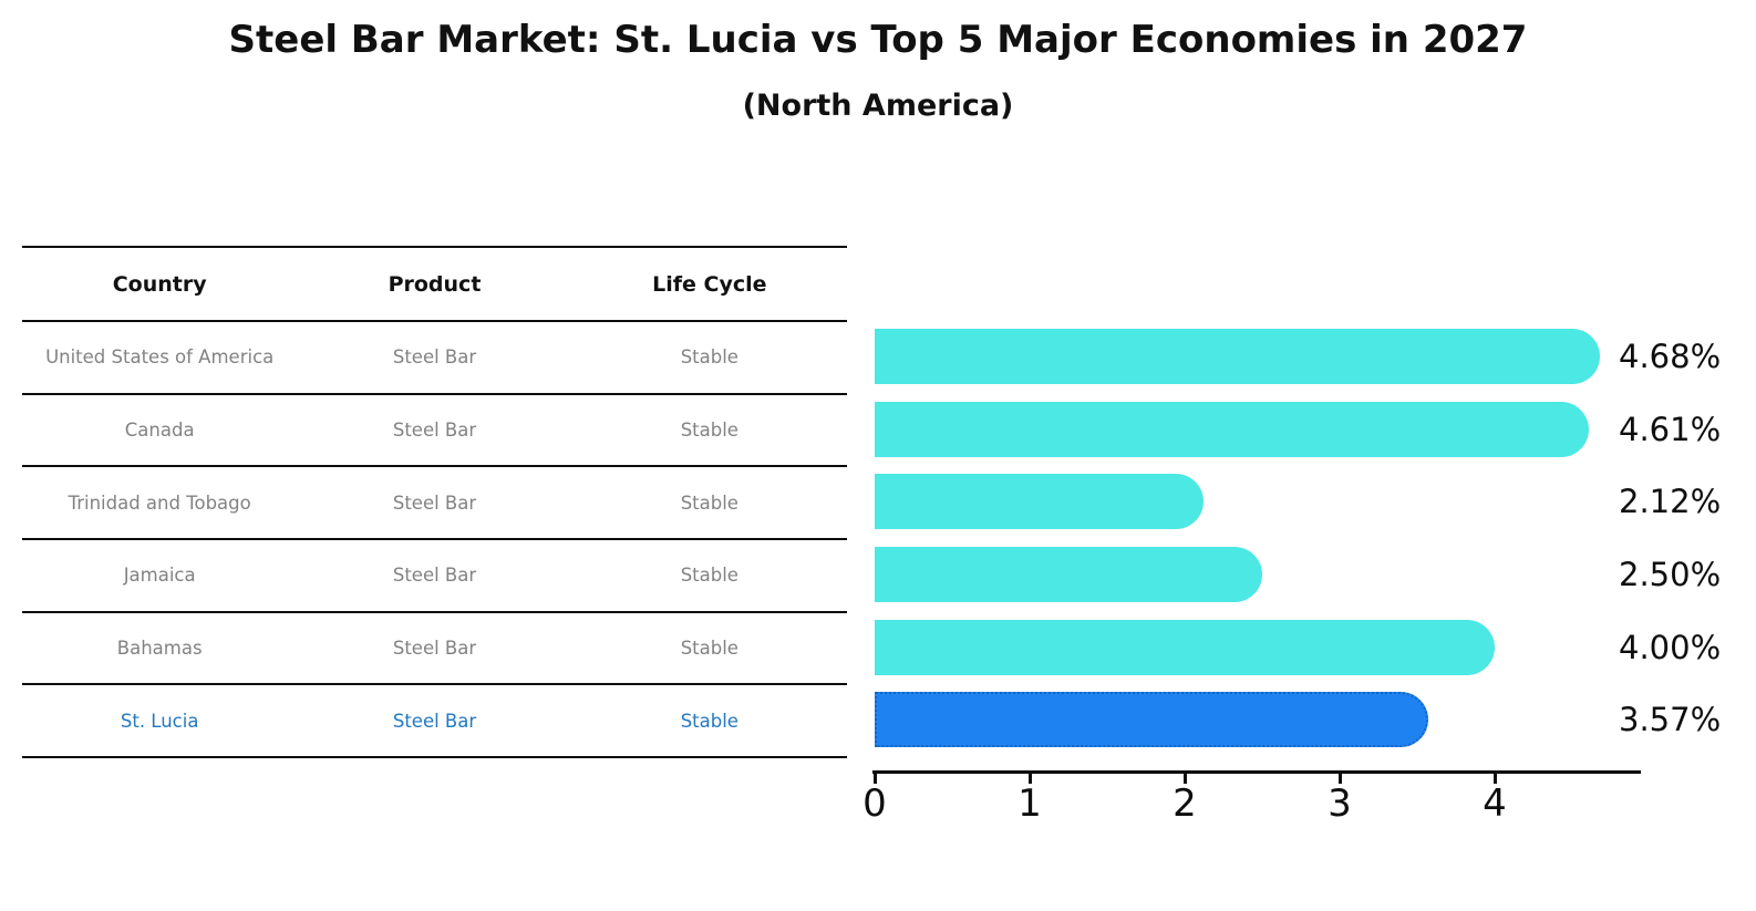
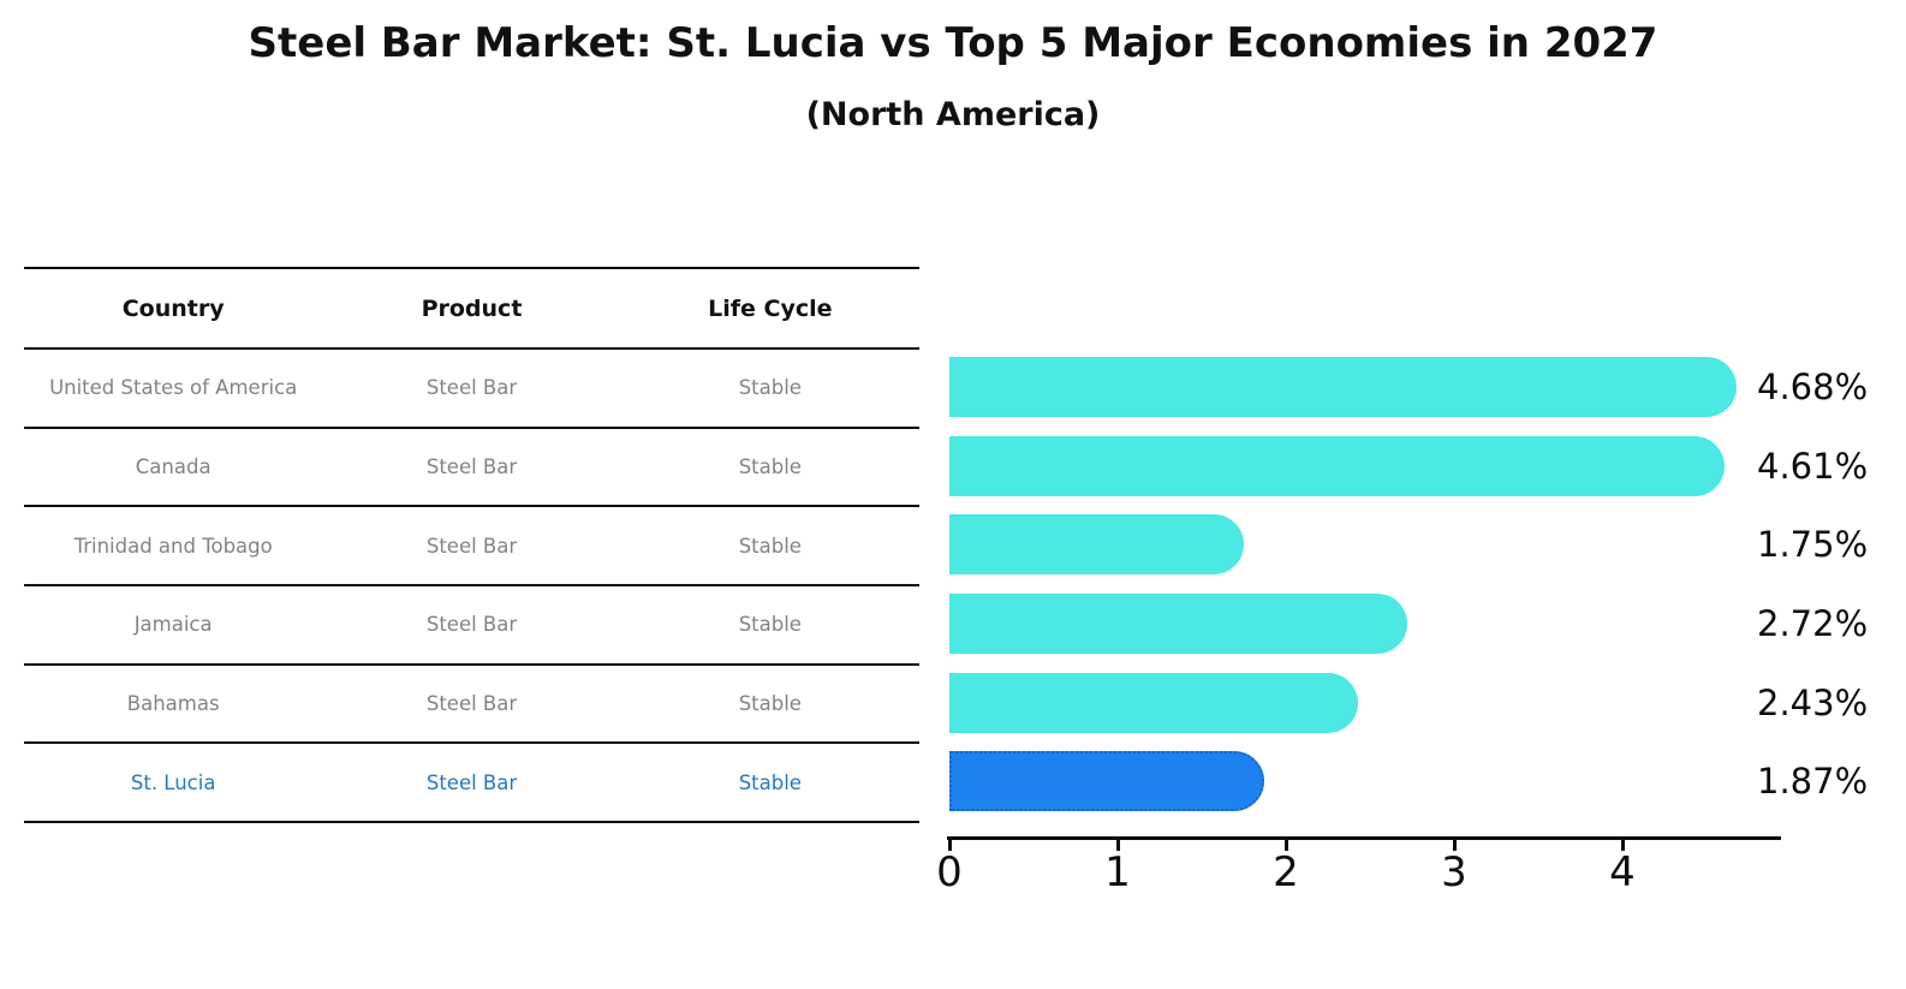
Trinidad and Tobago: 2.12% -> 1.75%
Jamaica: 2.50% -> 2.72%
Bahamas: 4.00% -> 2.43%
St. Lucia: 3.57% -> 1.87%
